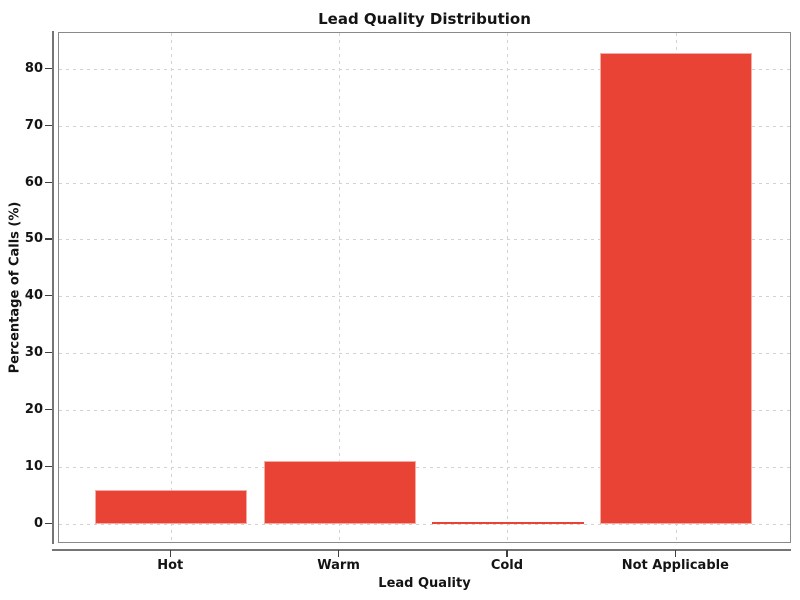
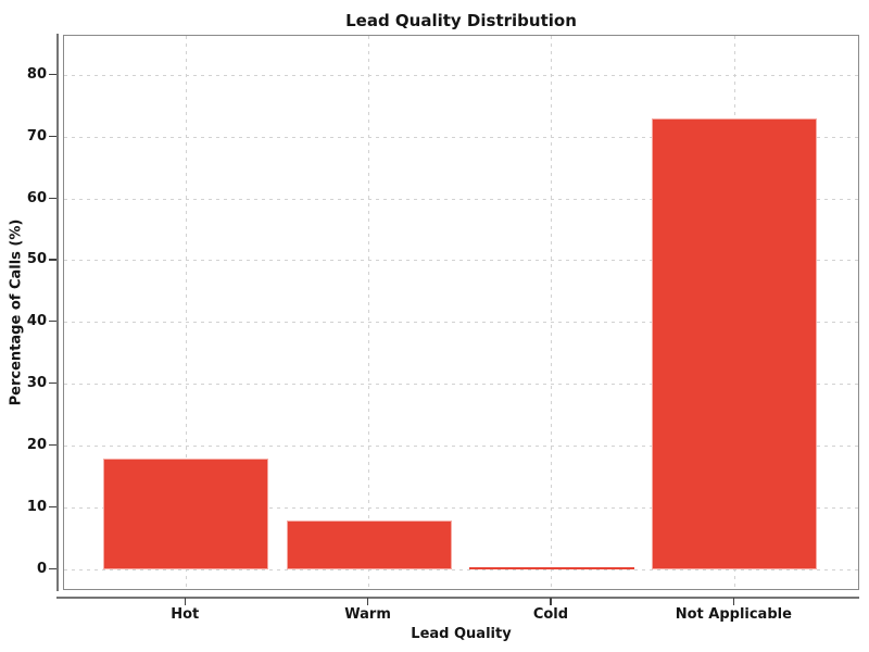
Hot: 6 -> 18
Warm: 11 -> 8
Not Applicable: 83 -> 73
